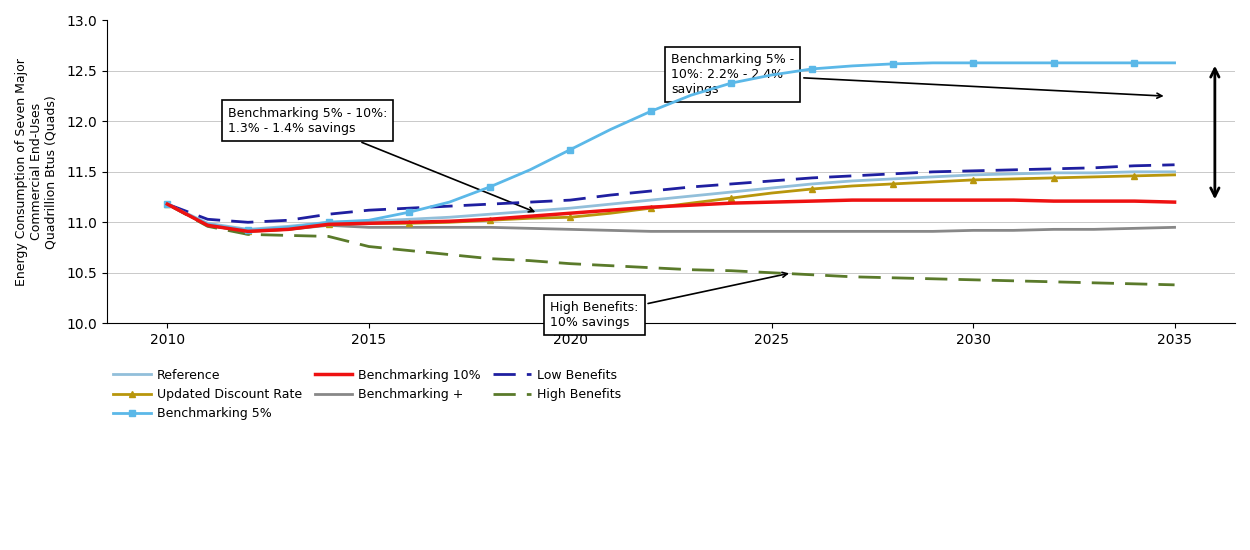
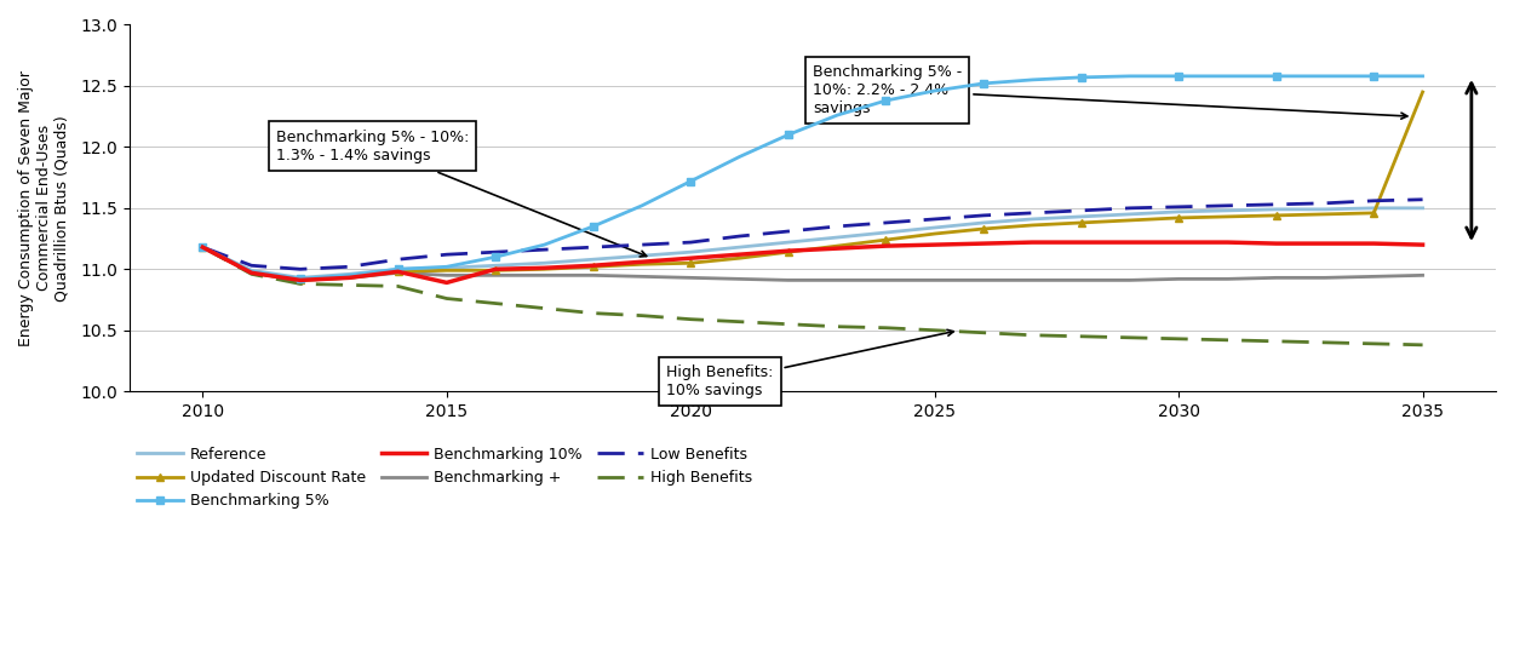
Benchmarking 10%/2015: 10.99 -> 10.89
Updated Discount Rate/2035: 11.47 -> 12.45
